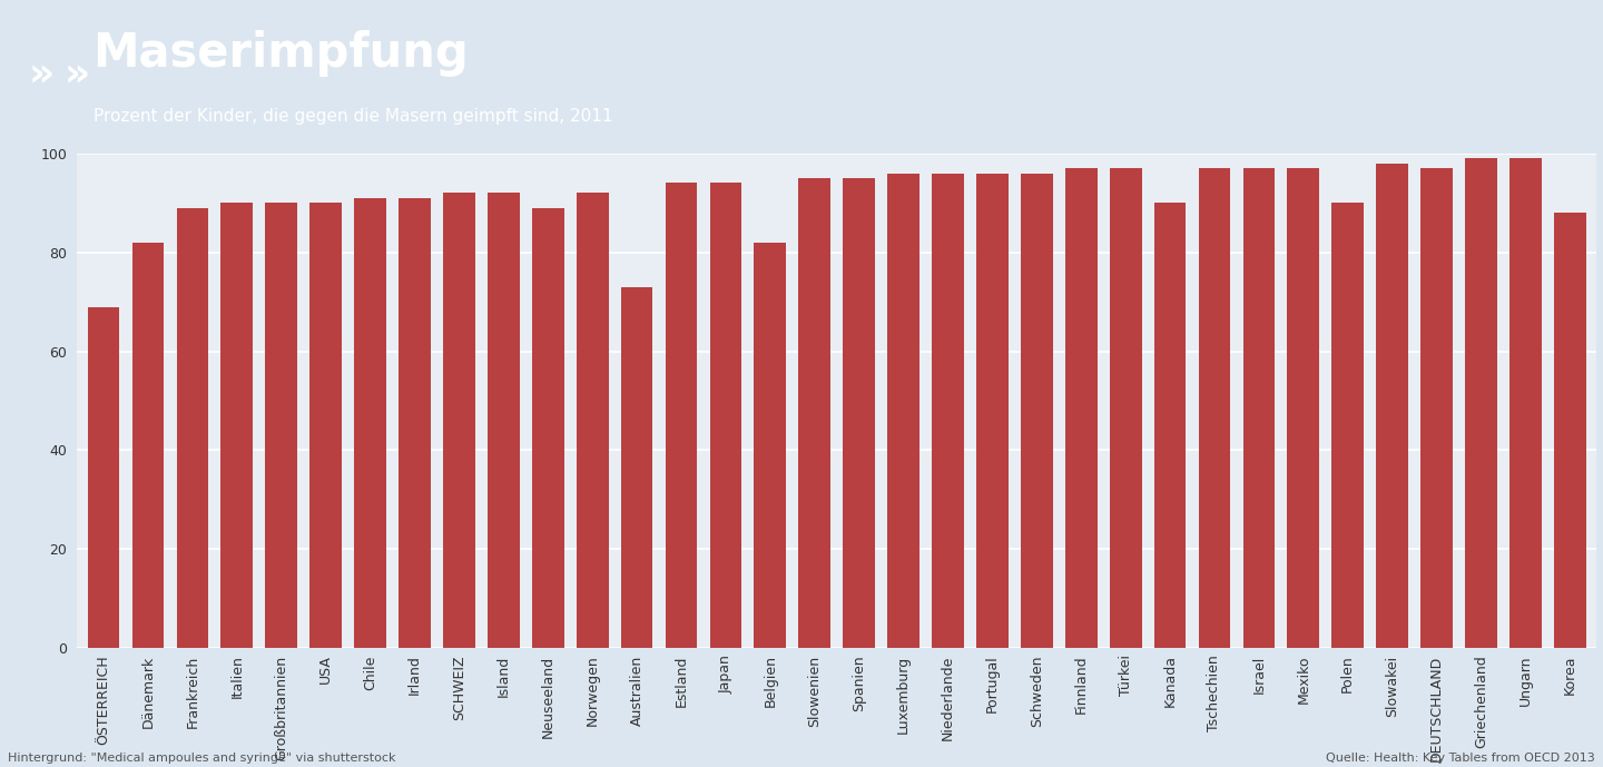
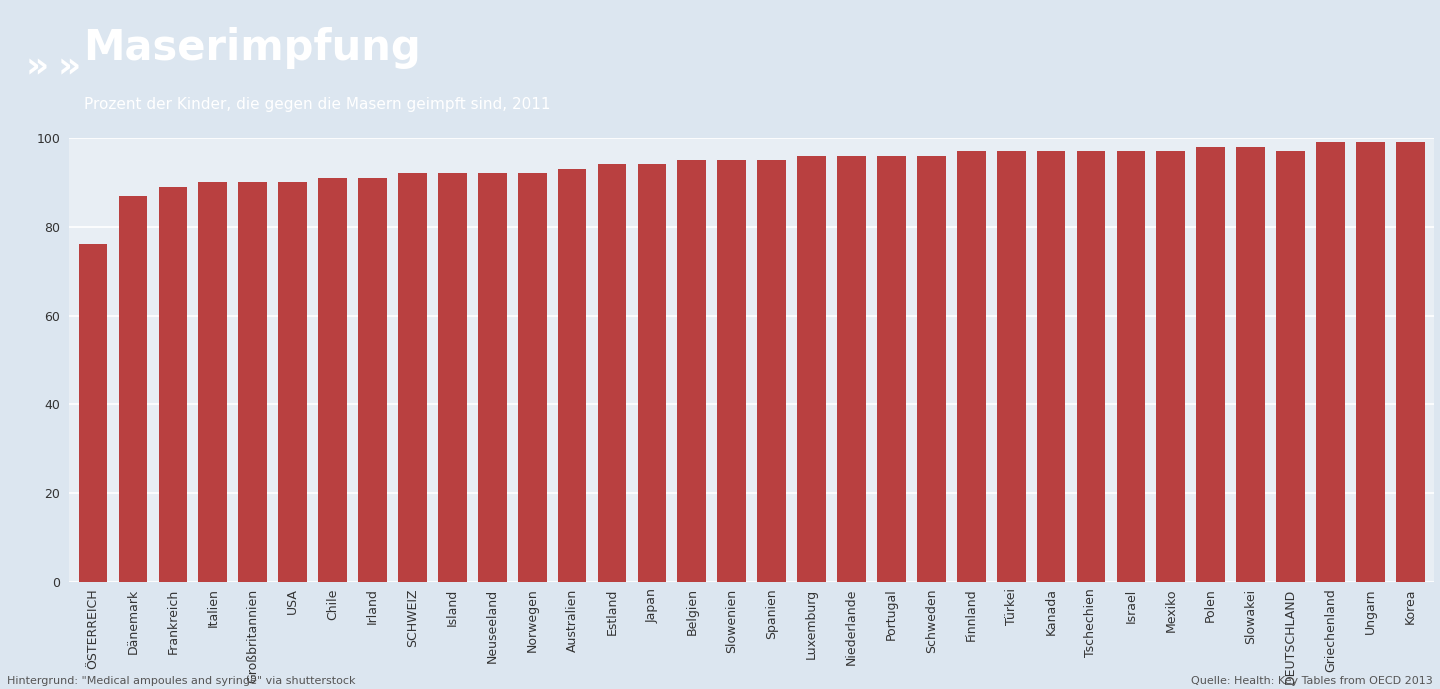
ÖSTERREICH: 69 -> 76
Dänemark: 82 -> 87
Neuseeland: 89 -> 92
Australien: 73 -> 93
Belgien: 82 -> 95
Kanada: 90 -> 97
Polen: 90 -> 98
Korea: 88 -> 99
